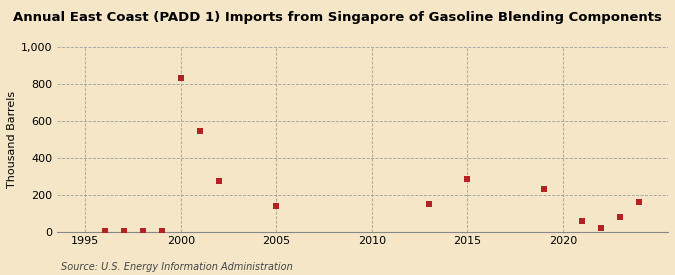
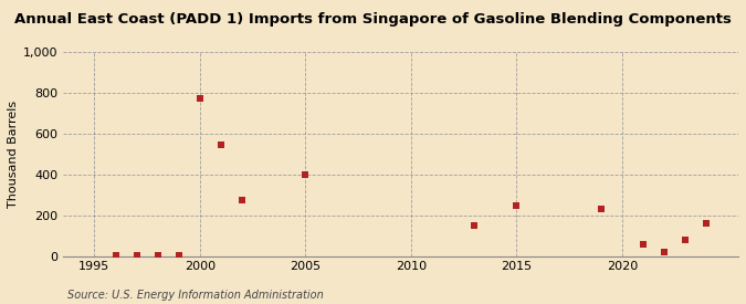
2000: 830 -> 770
2005: 140 -> 400
2015: 280 -> 250
